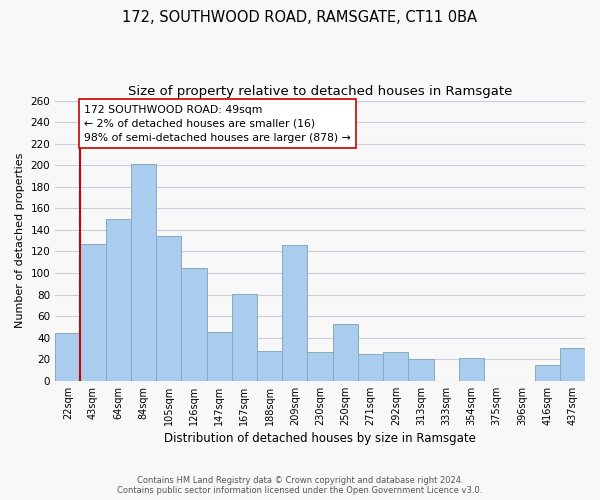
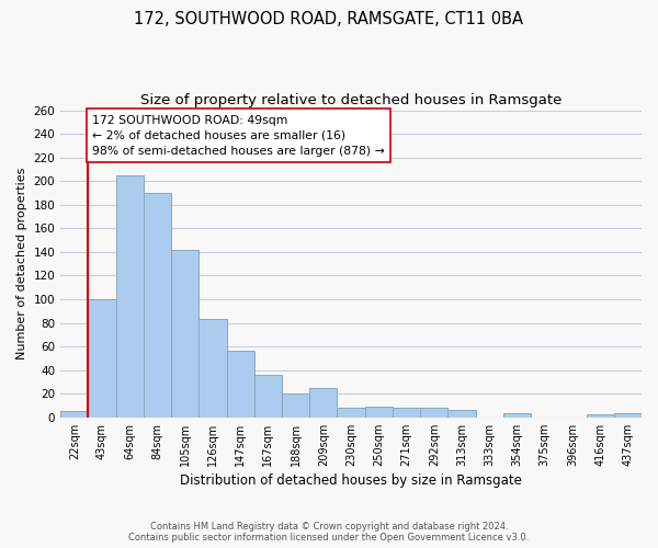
22sqm: 44 -> 5
43sqm: 127 -> 100
64sqm: 150 -> 205
84sqm: 201 -> 190
105sqm: 134 -> 142
126sqm: 105 -> 83
147sqm: 45 -> 56
167sqm: 81 -> 36
188sqm: 28 -> 20
209sqm: 126 -> 25
230sqm: 27 -> 8
250sqm: 53 -> 9
271sqm: 25 -> 8
292sqm: 27 -> 8
313sqm: 20 -> 6
354sqm: 21 -> 4
416sqm: 15 -> 3
437sqm: 30 -> 4
